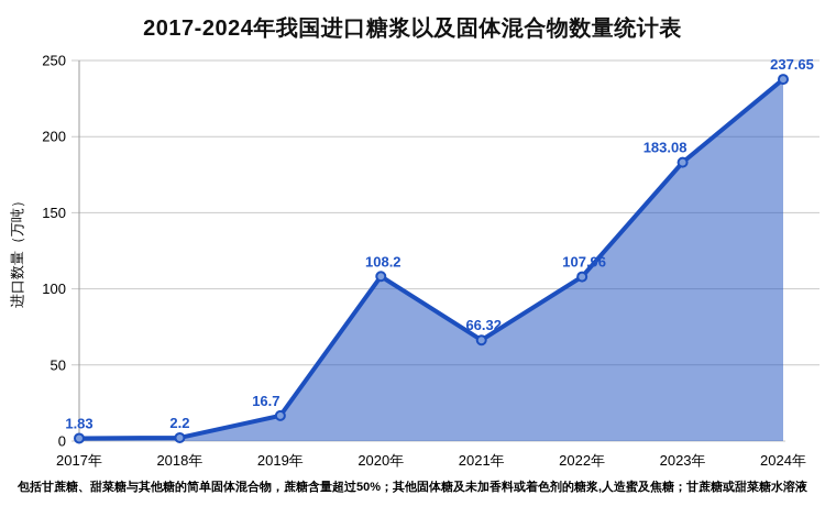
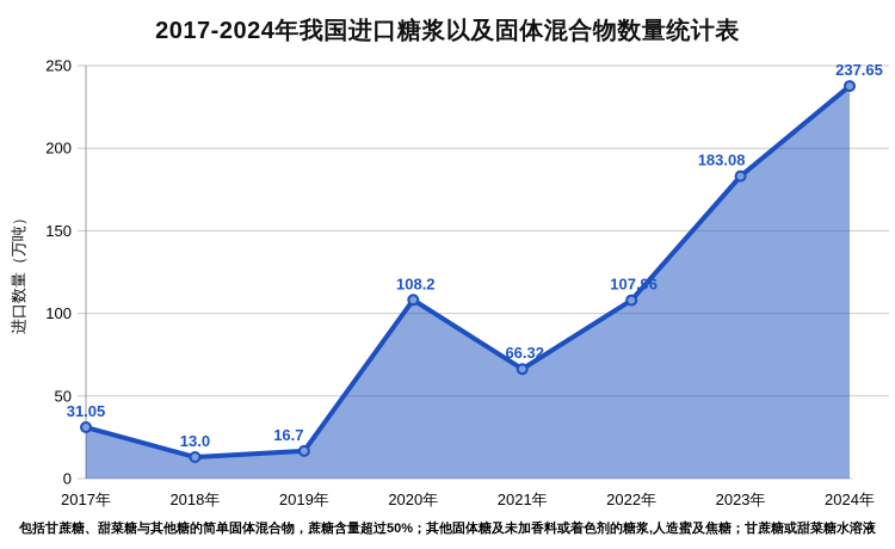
2017年: 1.83 -> 31.05
2018年: 2.2 -> 13.0
